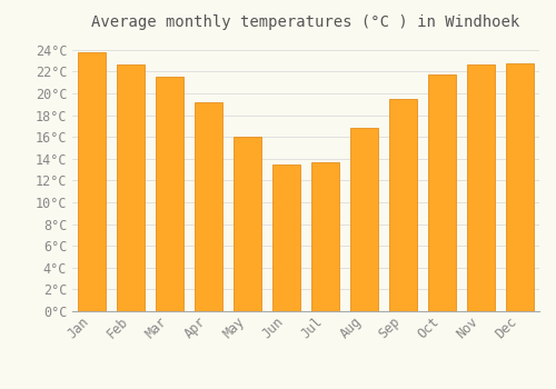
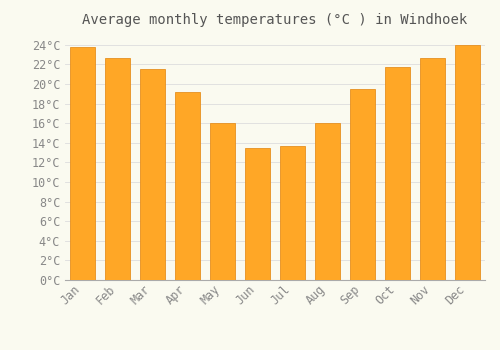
Aug: 16.8°C -> 16.0°C
Dec: 22.8°C -> 24.0°C
